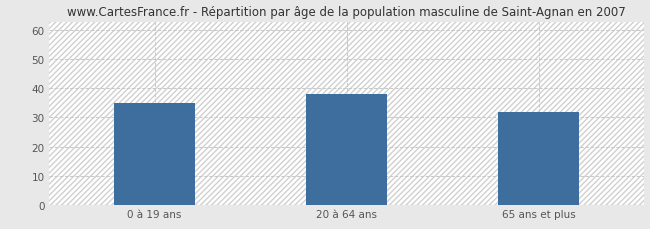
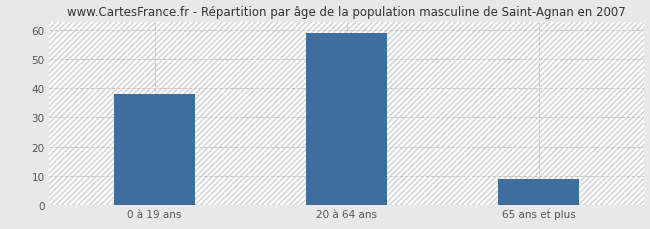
0 à 19 ans: 35 -> 38
20 à 64 ans: 38 -> 59
65 ans et plus: 32 -> 9
